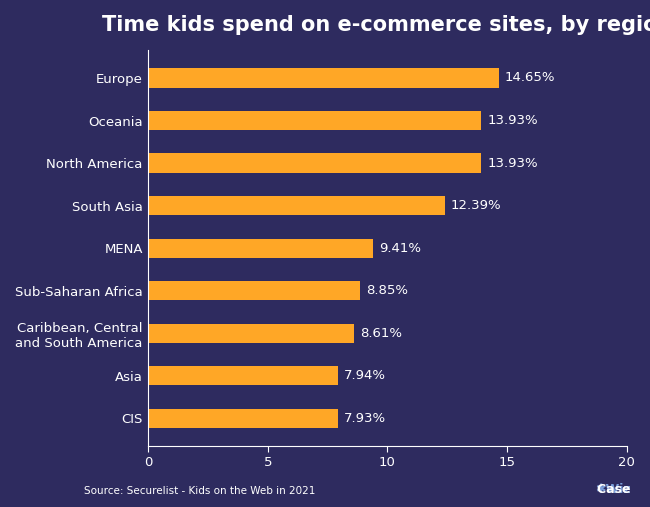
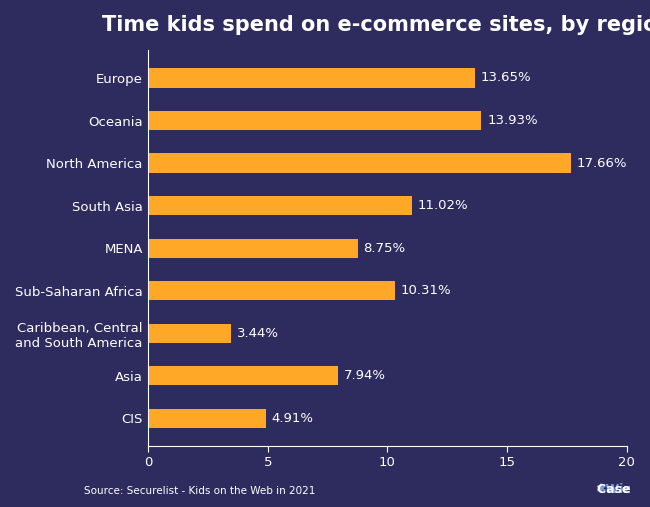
Europe: 14.65% -> 13.65%
North America: 13.93% -> 17.66%
South Asia: 12.39% -> 11.02%
MENA: 9.41% -> 8.75%
Sub-Saharan Africa: 8.85% -> 10.31%
Caribbean, Central and South America: 8.61% -> 3.44%
CIS: 7.93% -> 4.91%
